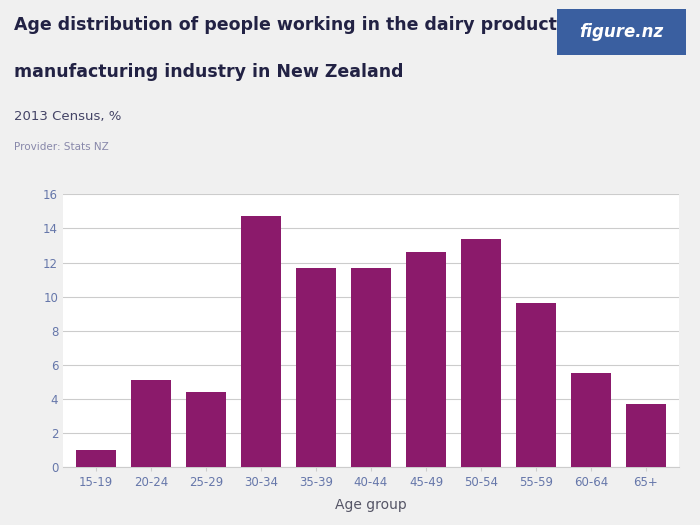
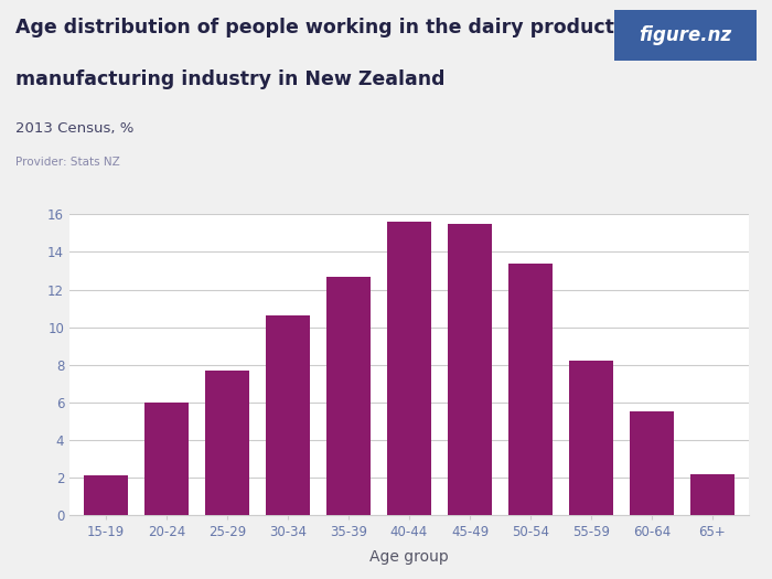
15-19: 1.0 -> 2.1
20-24: 5.1 -> 6.0
25-29: 4.4 -> 7.7
30-34: 14.7 -> 10.6
35-39: 11.7 -> 12.7
40-44: 11.7 -> 15.6
45-49: 12.6 -> 15.5
55-59: 9.6 -> 8.2
65+: 3.7 -> 2.2
